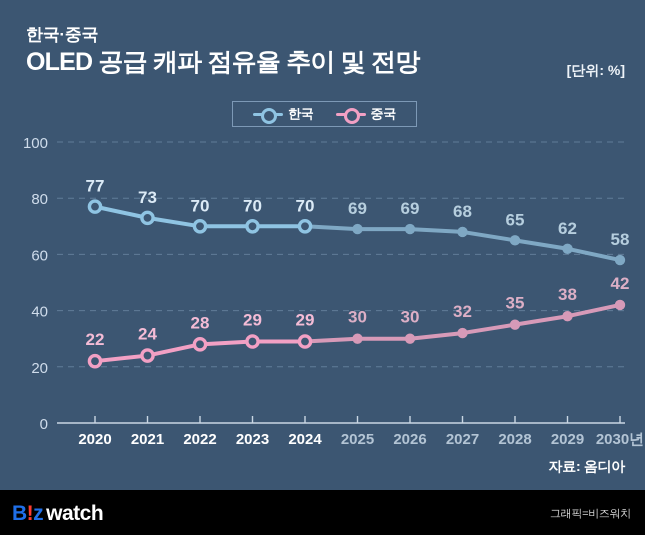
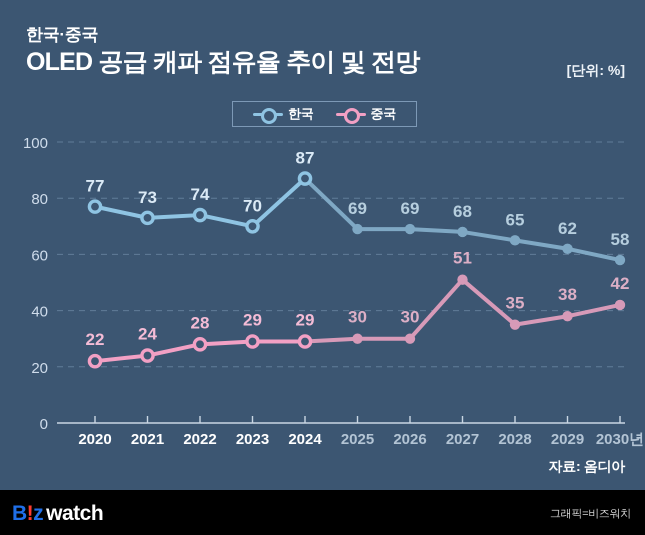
한국/2022: 70 -> 74
한국/2024: 70 -> 87
중국/2027: 32 -> 51
